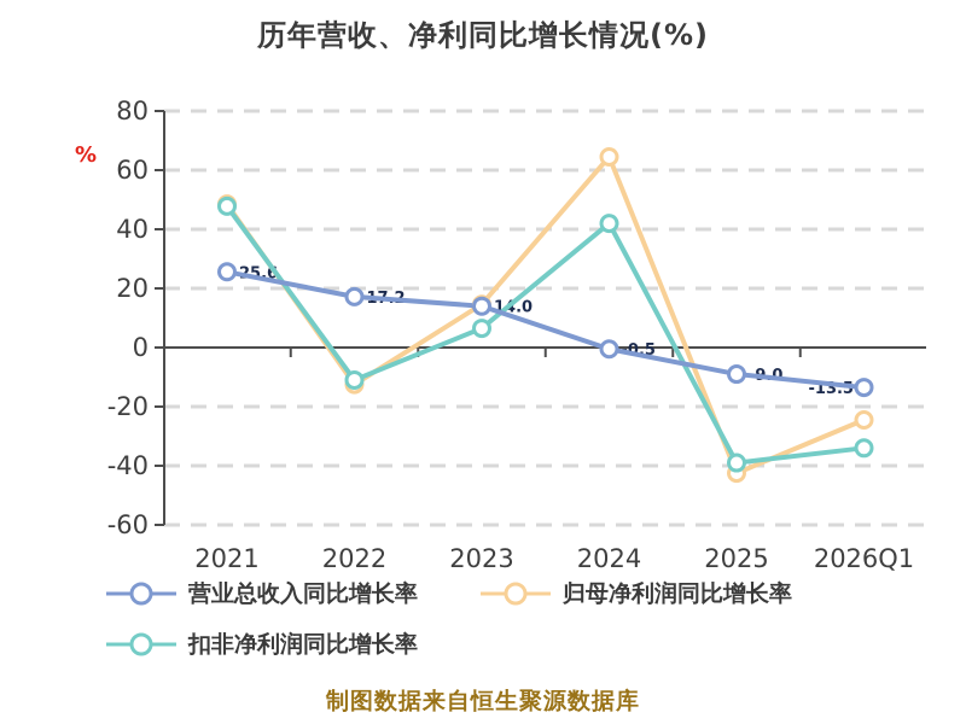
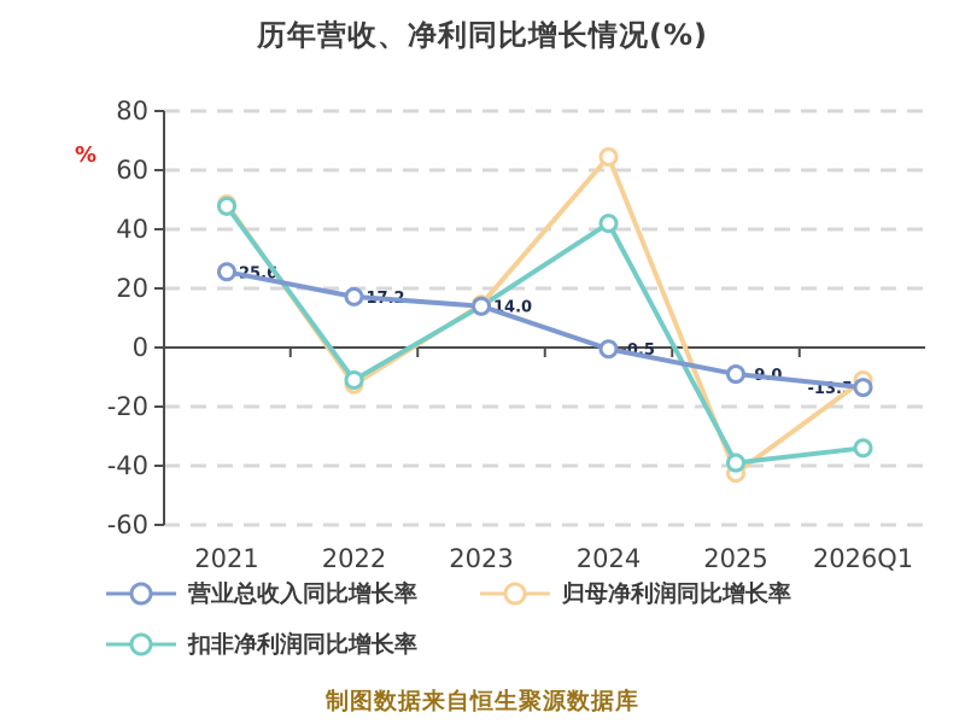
扣非净利润同比增长率/2023: 6 -> 14
归母净利润同比增长率/2026Q1: -24 -> -11
